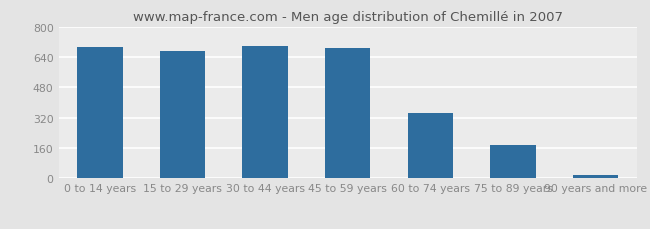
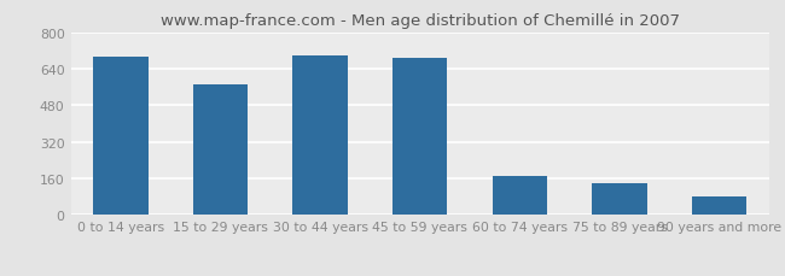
15 to 29 years: 670 -> 570
60 to 74 years: 340 -> 170
75 to 89 years: 180 -> 140
90 years and more: 20 -> 80
